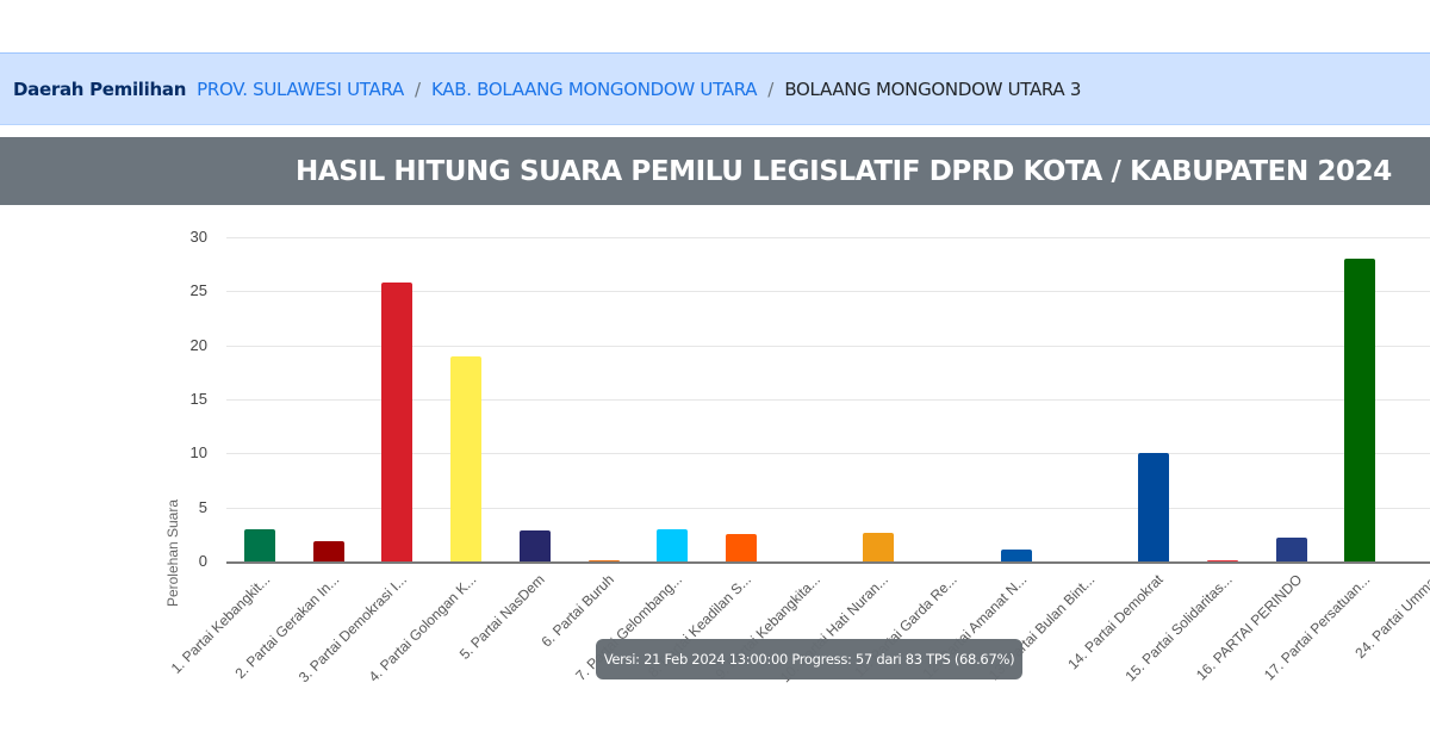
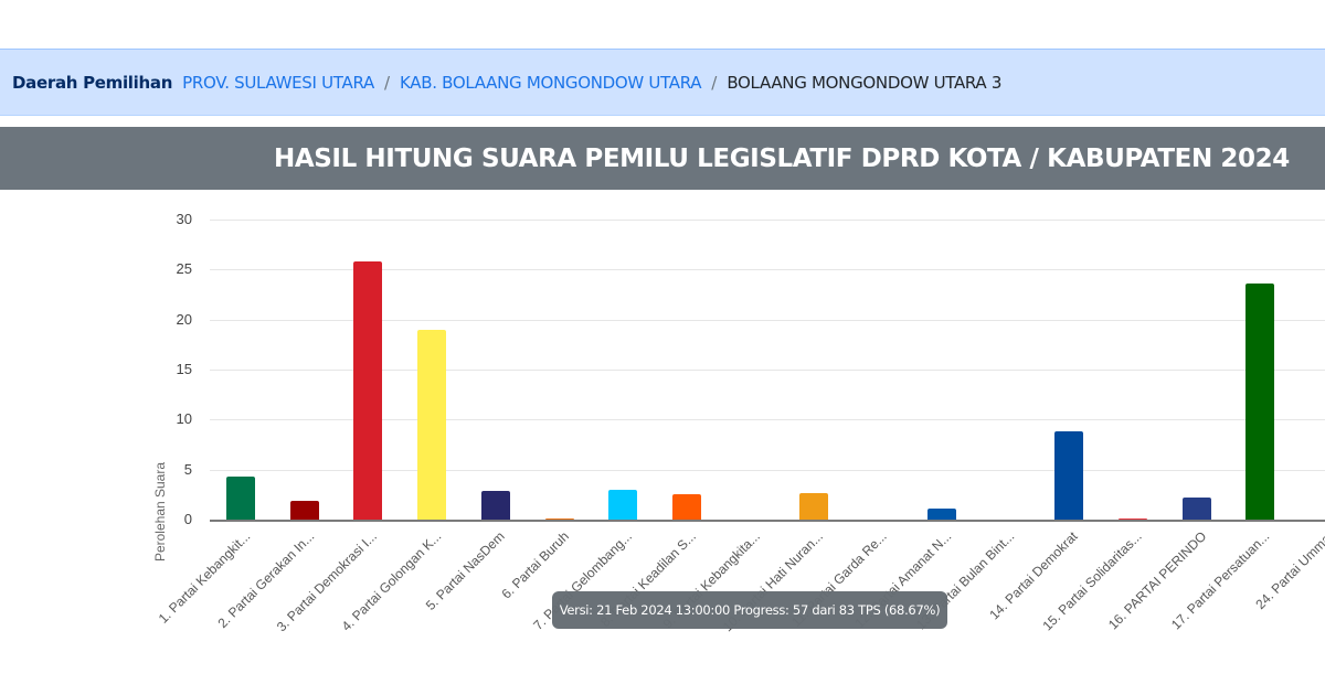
1. Partai Kebangkit...: 3 -> 4
14. Partai Demokrat: 10 -> 9
17. Partai Persatuan...: 28 -> 24
